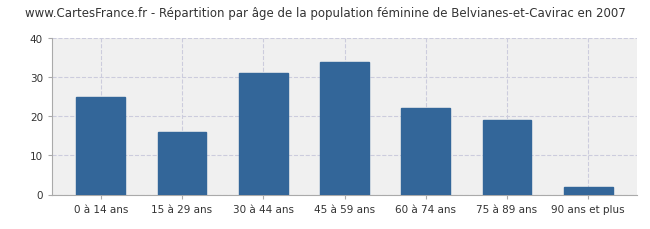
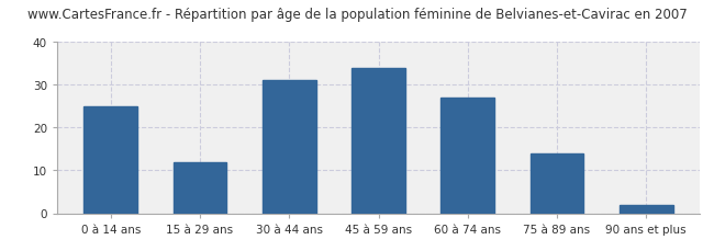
15 à 29 ans: 16 -> 12
60 à 74 ans: 22 -> 27
75 à 89 ans: 19 -> 14
